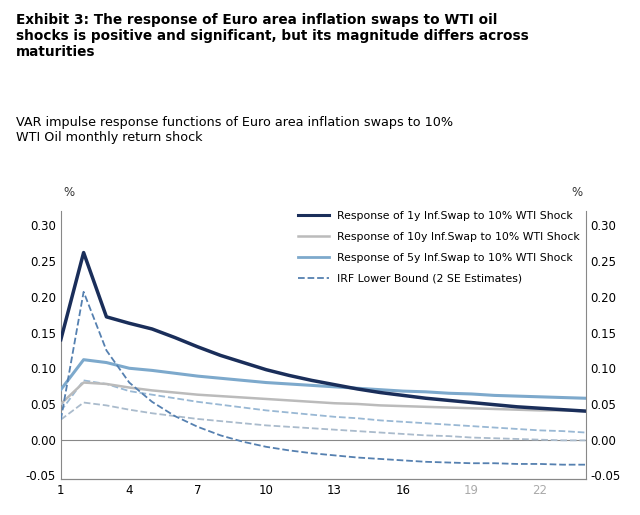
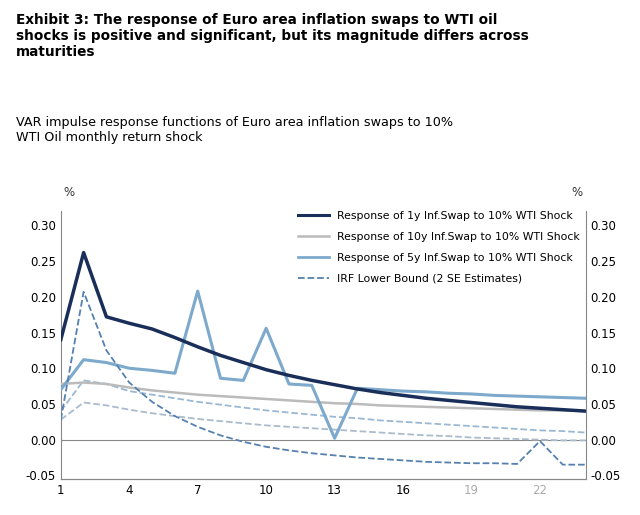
Response of 10y Inf.Swap to 10% WTI Shock/1: 0.050 -> 0.078
Response of 5y Inf.Swap to 10% WTI Shock/7: 0.089 -> 0.208
Response of 5y Inf.Swap to 10% WTI Shock/10: 0.080 -> 0.156
Response of 5y Inf.Swap to 10% WTI Shock/13: 0.074 -> 0.002
IRF Lower Bound (2 SE Estimates)/22: -0.034 -> -0.002
